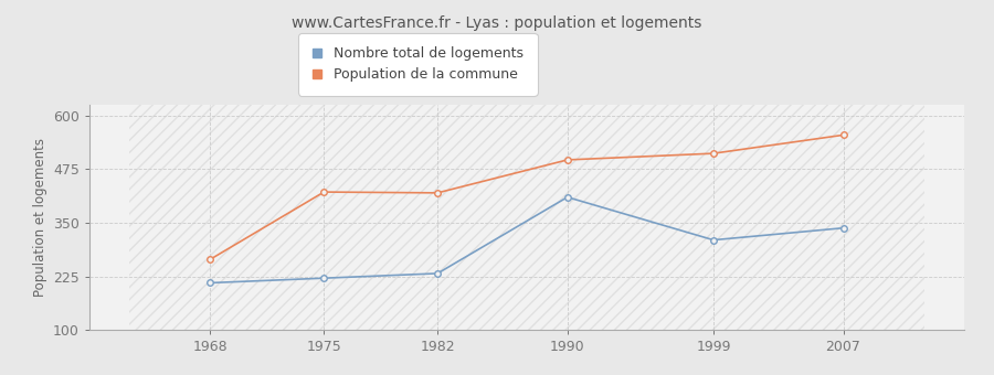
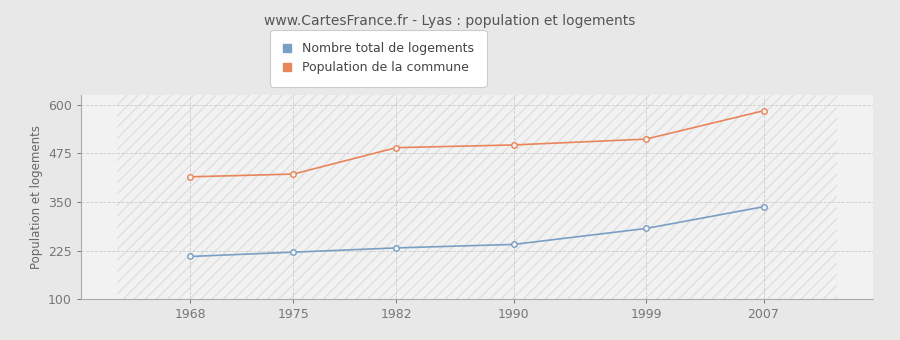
Population de la commune/1968: 265 -> 415
Population de la commune/1982: 420 -> 490
Nombre total de logements/1990: 410 -> 241
Nombre total de logements/1999: 310 -> 282
Population de la commune/2007: 555 -> 585
